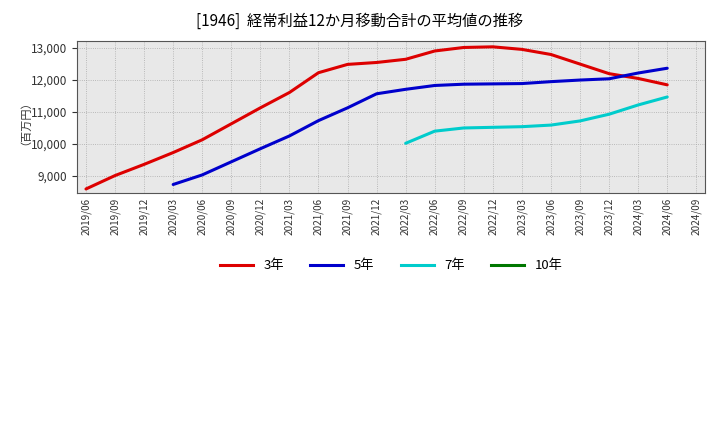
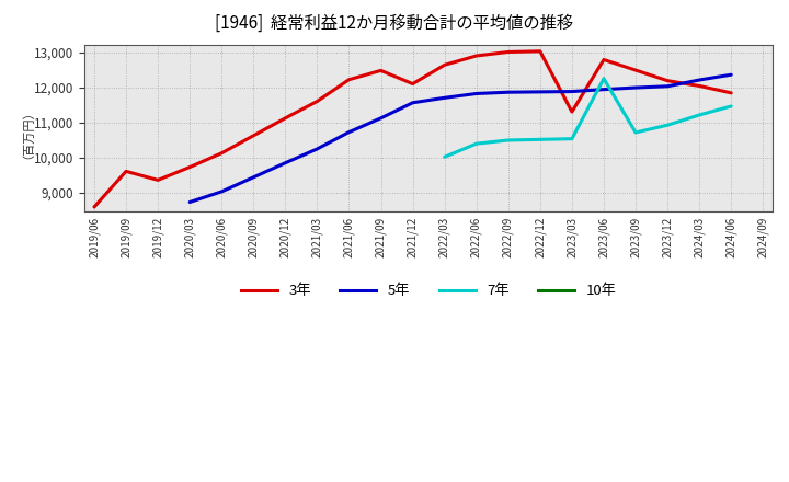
3年/2019/09: 9,000 -> 9,600
3年/2021/12: 12,540 -> 12,100
3年/2023/03: 12,950 -> 11,300
7年/2023/06: 10,580 -> 12,250
